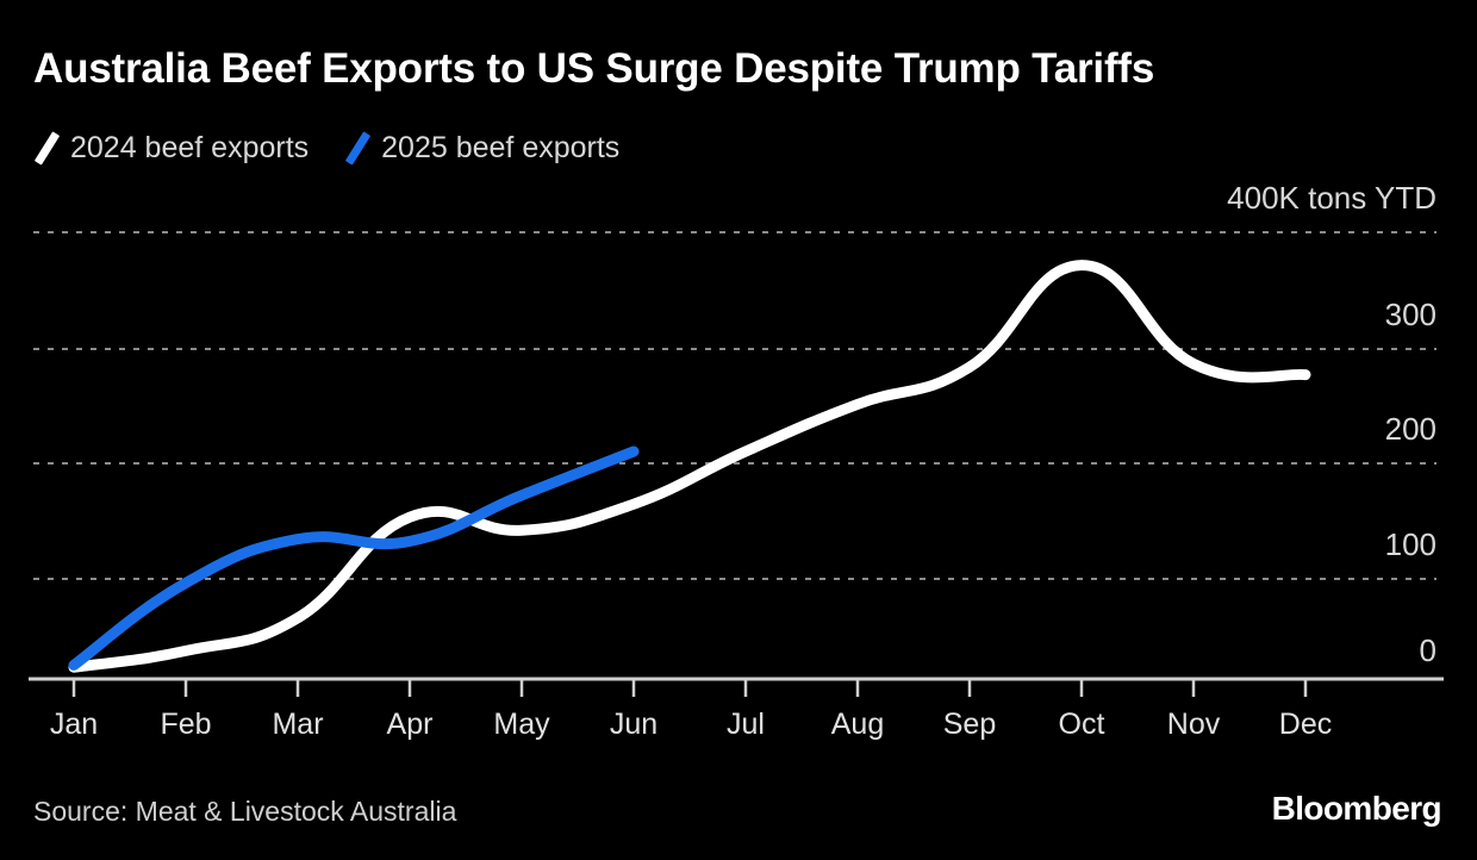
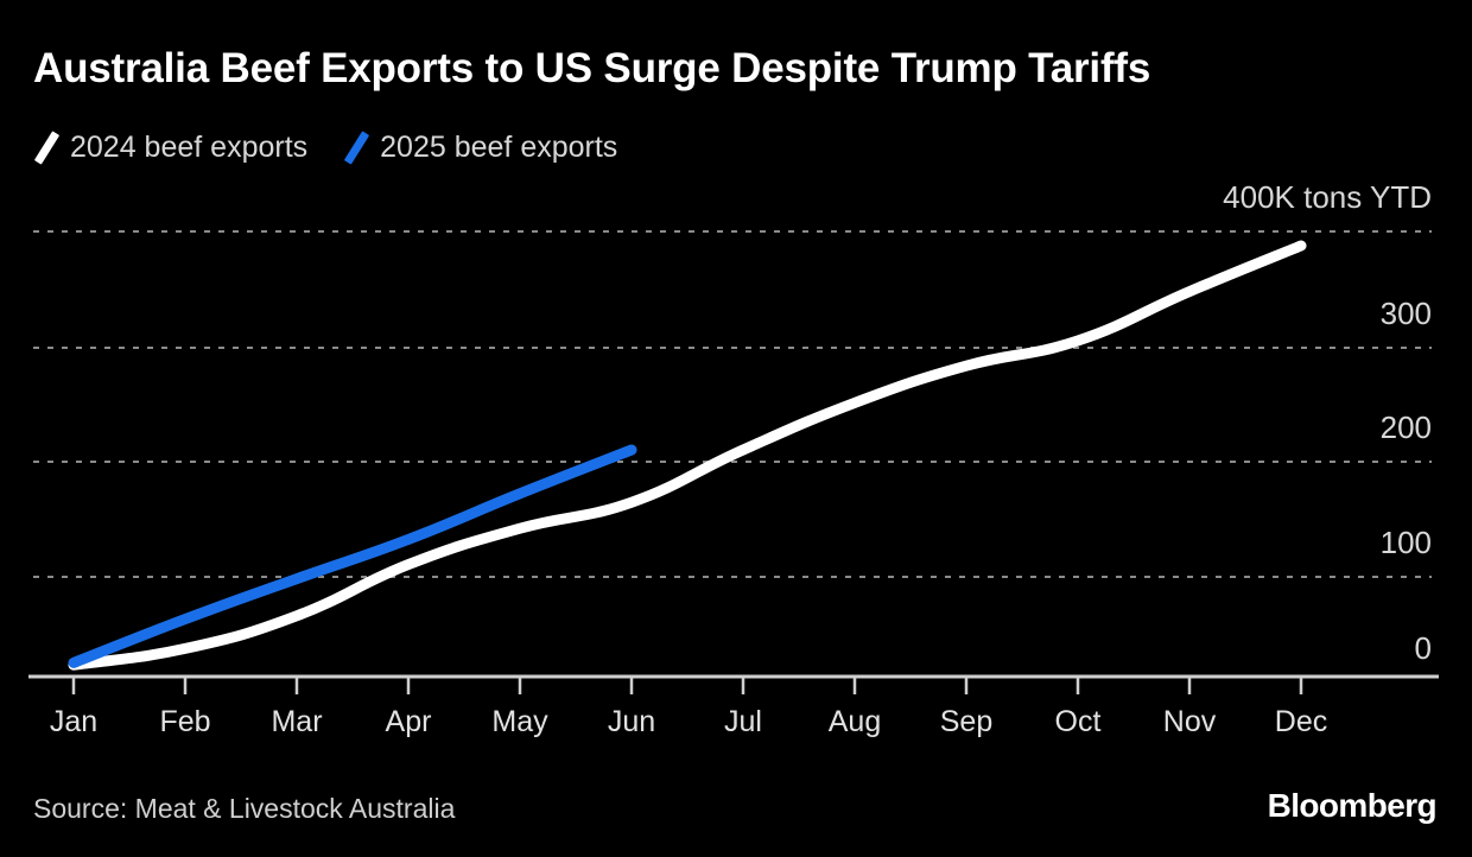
2025 beef exports/Feb: 80 -> 40
2025 beef exports/Mar: 120 -> 80
2024 beef exports/Apr: 140 -> 100
2024 beef exports/Oct: 370 -> 300
2024 beef exports/Nov: 280 -> 340
2024 beef exports/Dec: 270 -> 390
